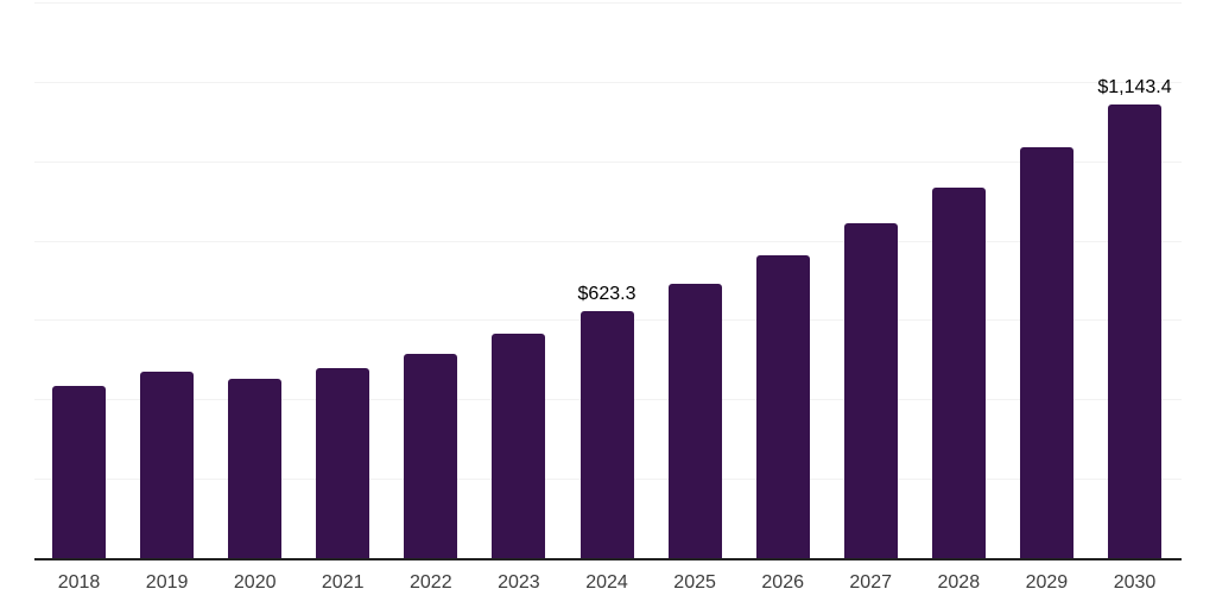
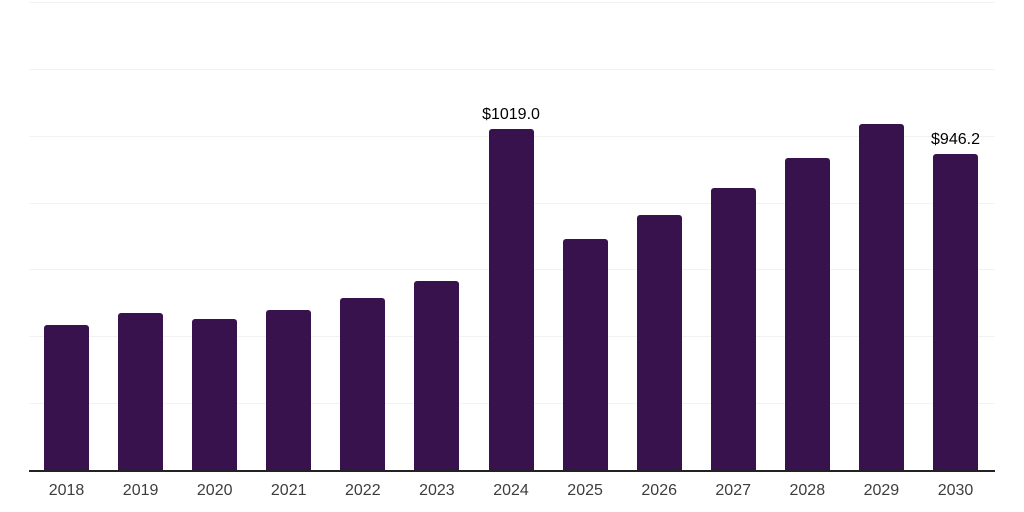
2024: $623.3 -> $1019.0
2030: $1,143.4 -> $946.2
